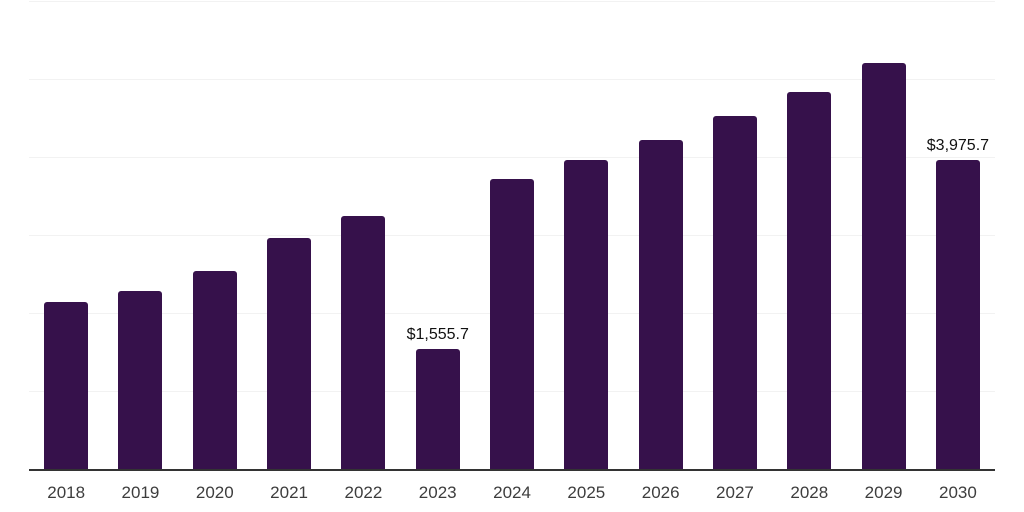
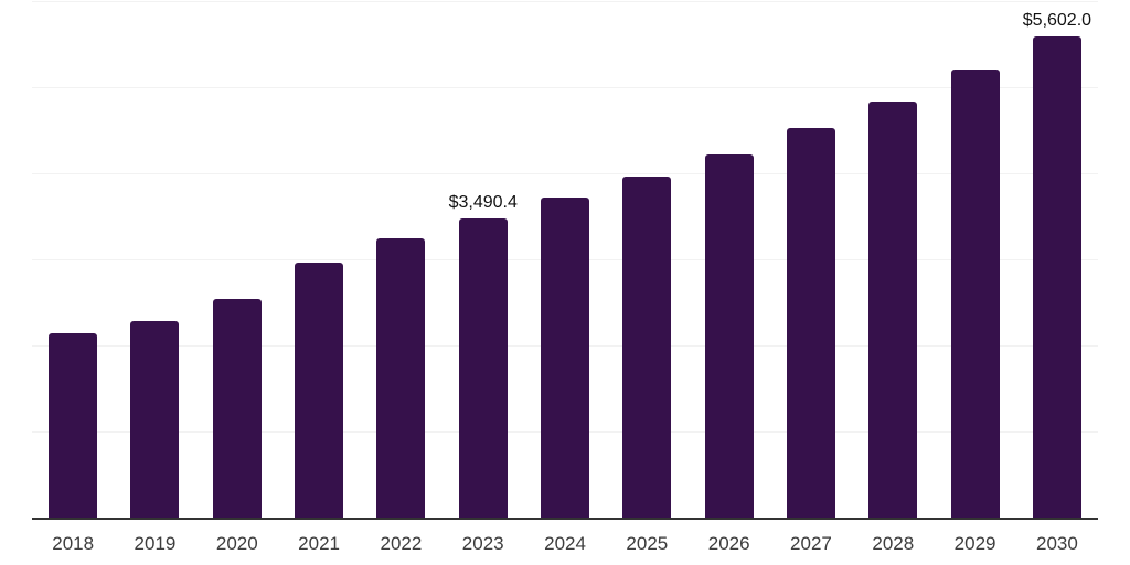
2023: $1,555.7 -> $3,490.4
2030: $3,975.7 -> $5,602.0
